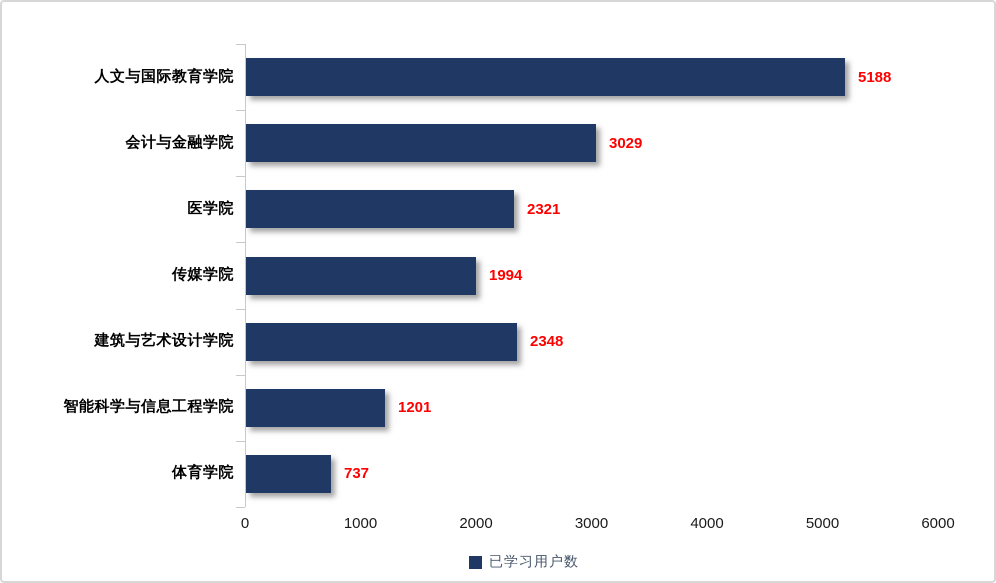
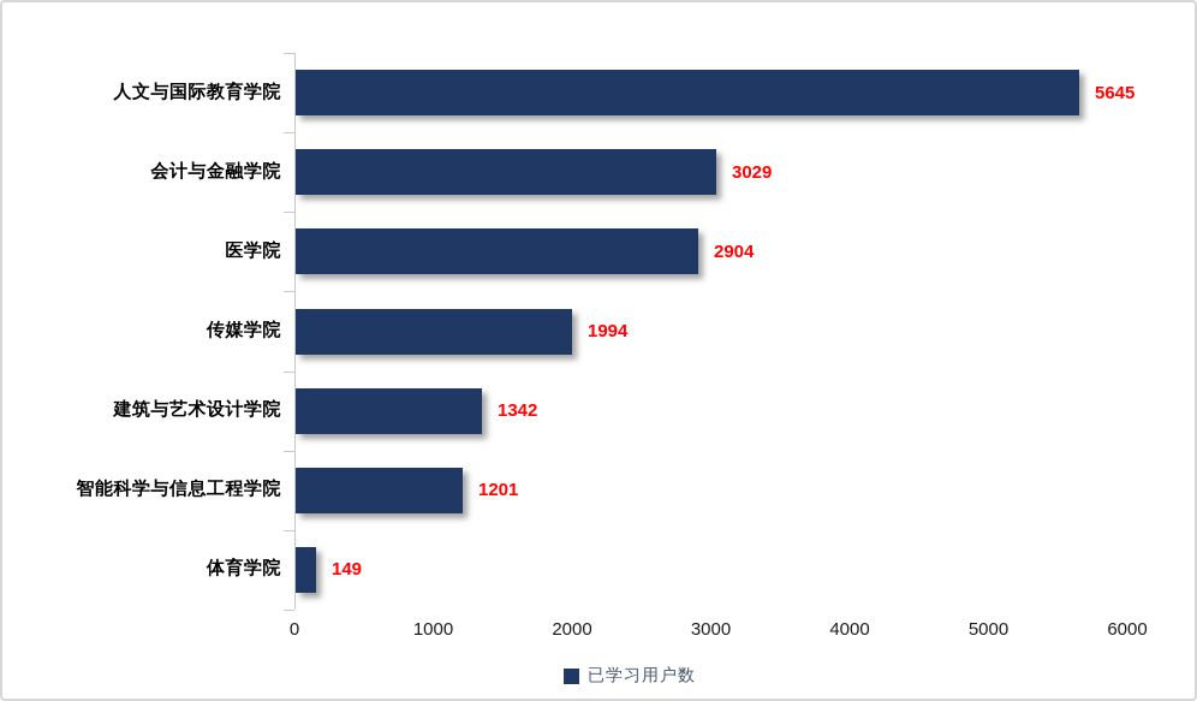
人文与国际教育学院: 5188 -> 5645
医学院: 2321 -> 2904
建筑与艺术设计学院: 2348 -> 1342
体育学院: 737 -> 149
